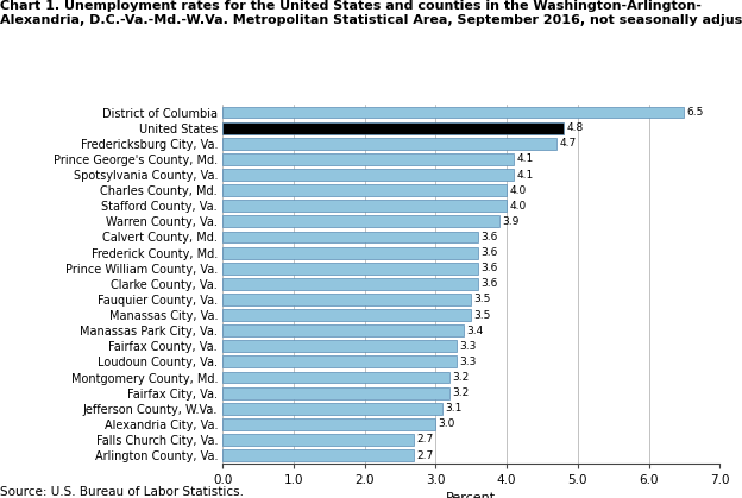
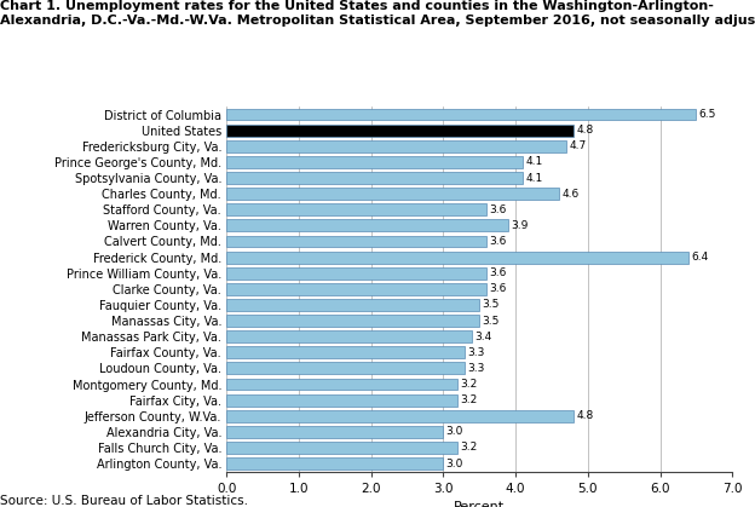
Charles County, Md.: 4.0 -> 4.6
Stafford County, Va.: 4.0 -> 3.6
Frederick County, Md.: 3.6 -> 6.4
Jefferson County, W.Va.: 3.1 -> 4.8
Falls Church City, Va.: 2.7 -> 3.2
Arlington County, Va.: 2.7 -> 3.0
